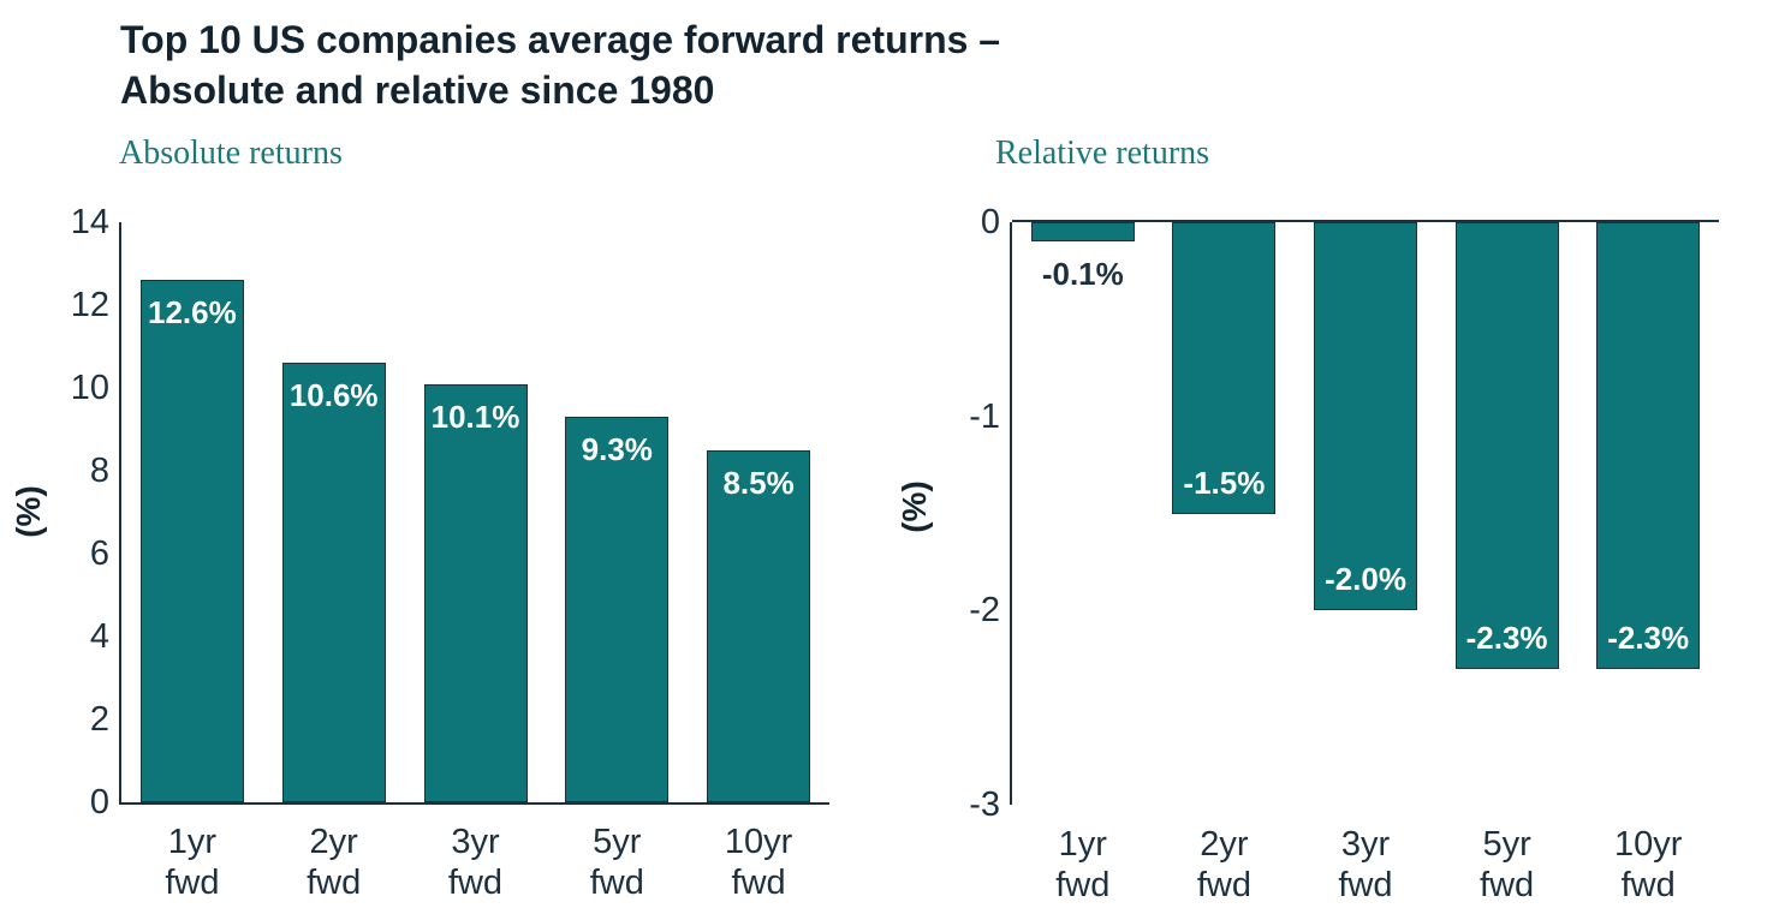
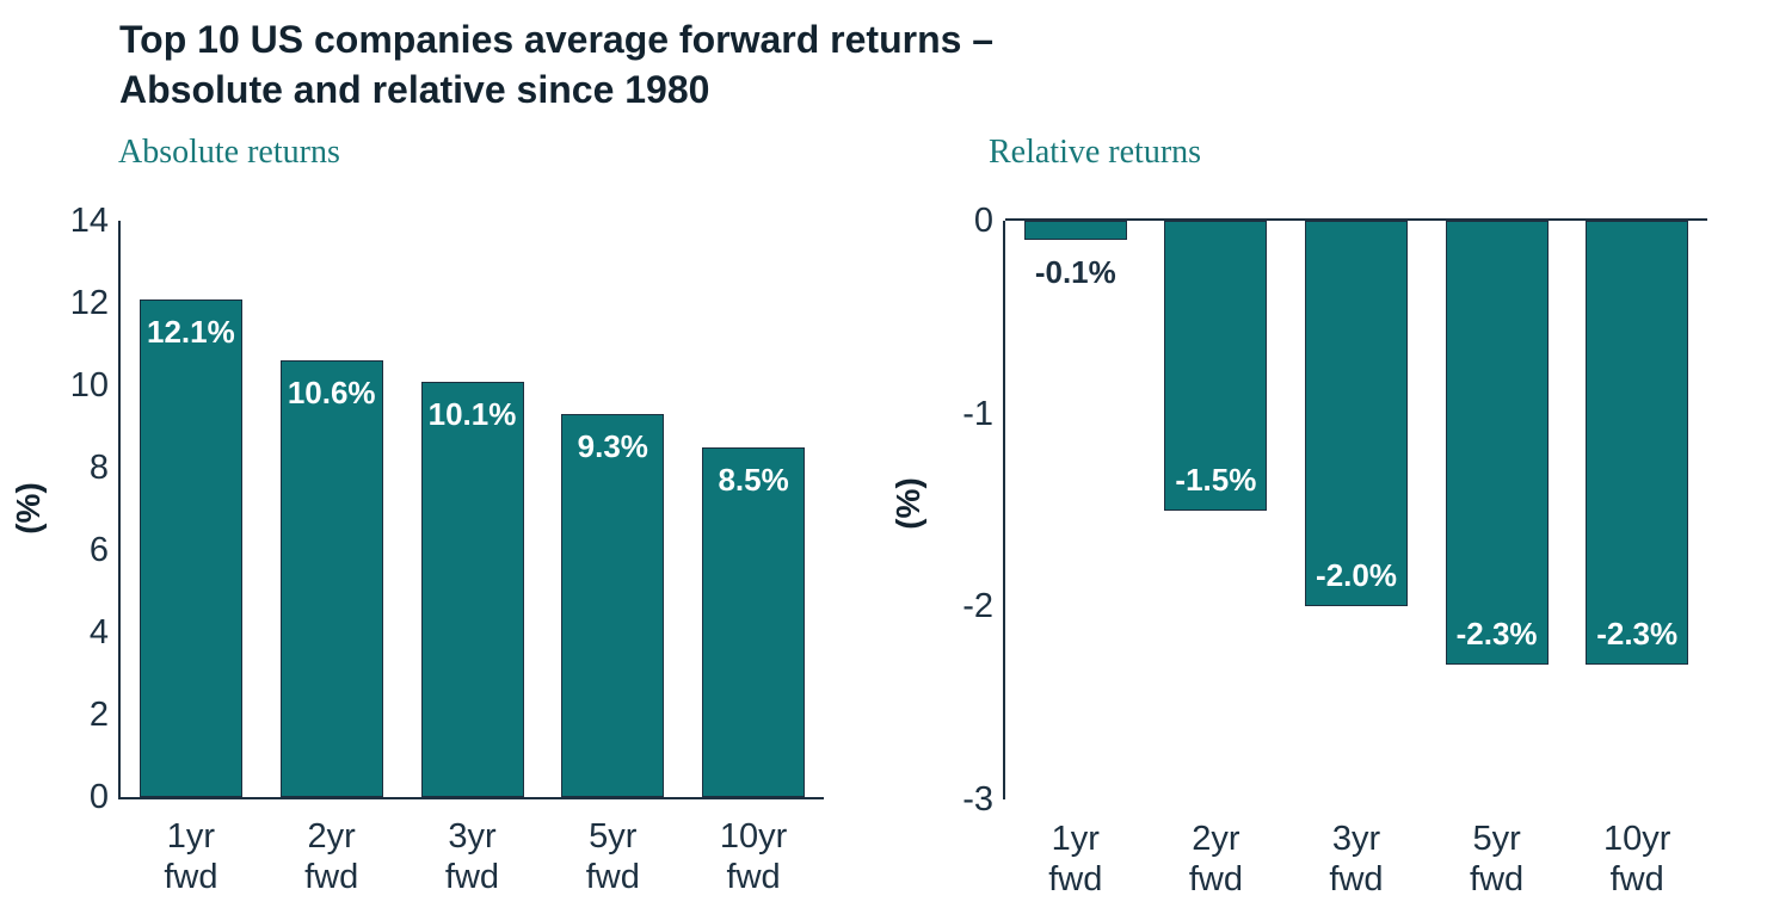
Absolute returns/1yr fwd: 12.6% -> 12.1%
